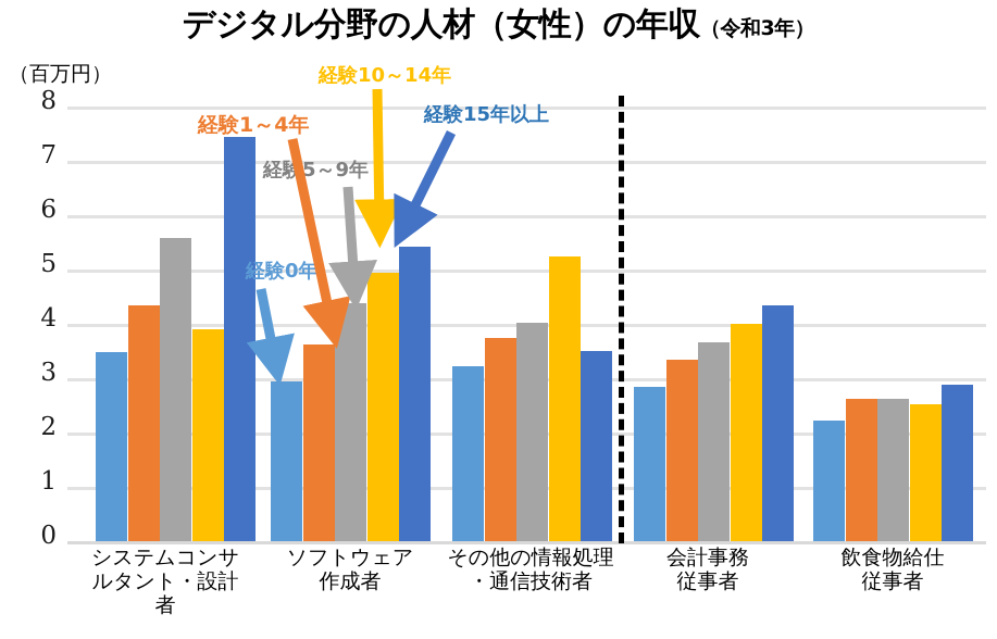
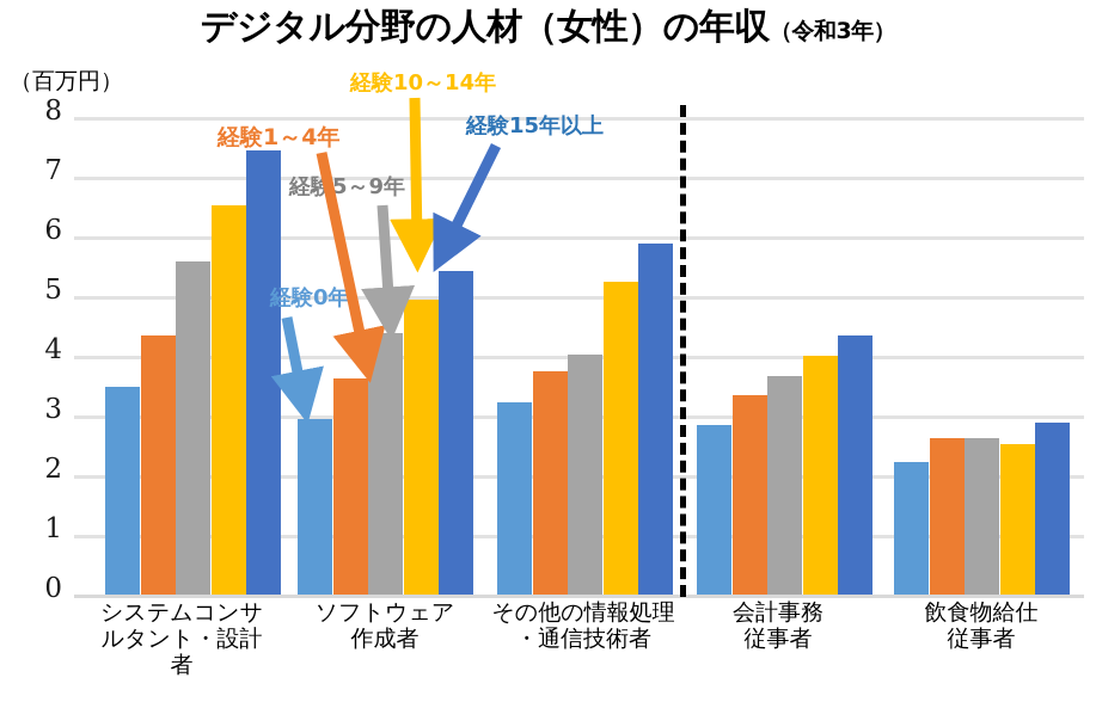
経験10～14年/システムコンサルタント・設計者: 3.9 -> 6.5
経験15年以上/その他の情報処理・通信技術者: 3.5 -> 5.9
